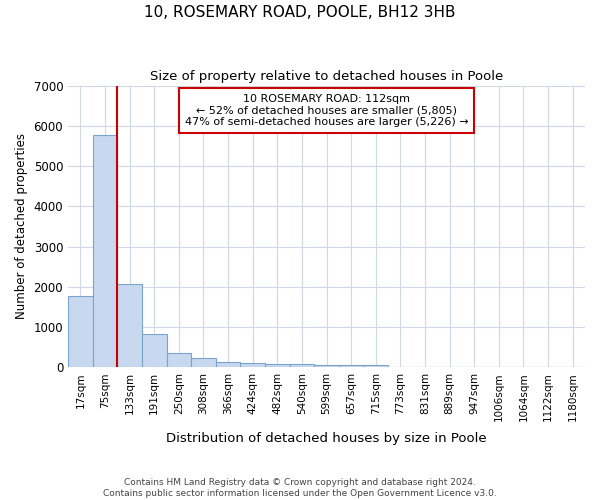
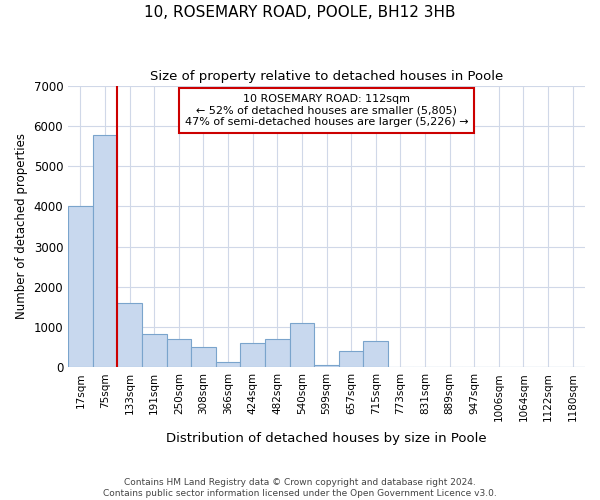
17sqm: 1780 -> 4000
133sqm: 2060 -> 1600
250sqm: 360 -> 700
308sqm: 220 -> 500
424sqm: 100 -> 600
482sqm: 90 -> 700
540sqm: 80 -> 1100
657sqm: 40 -> 400
715sqm: 60 -> 650
